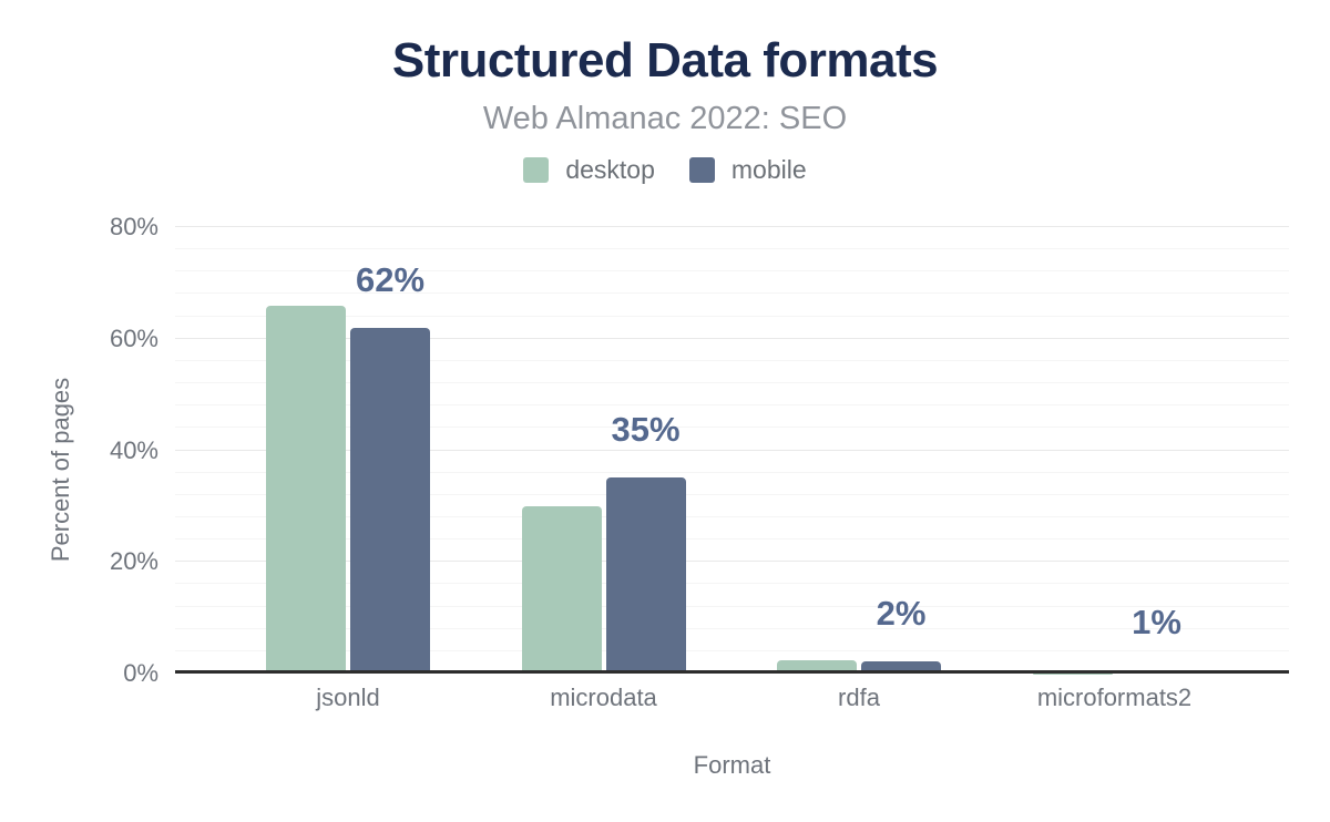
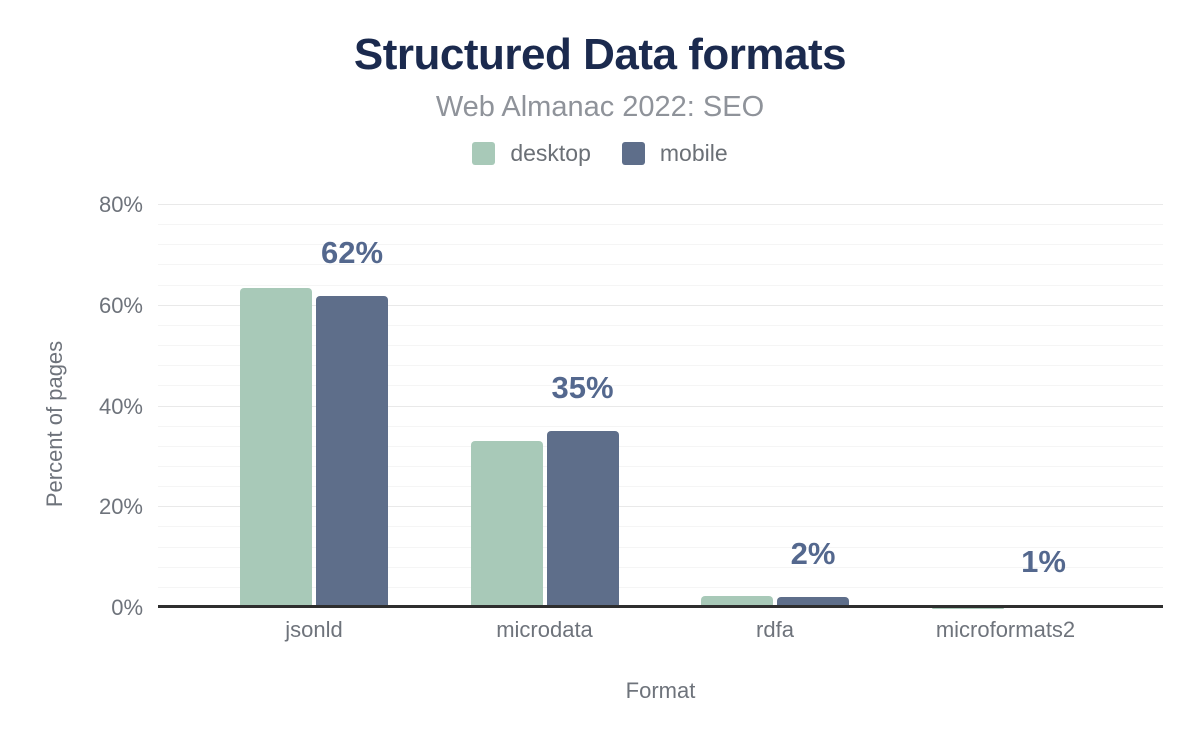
desktop/jsonld: 66% -> 64%
desktop/microdata: 30% -> 33%
